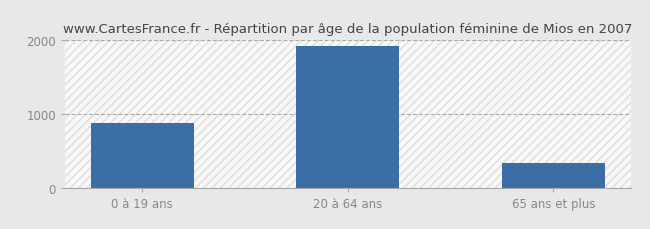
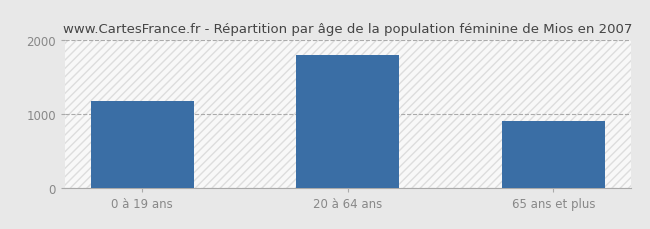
0 à 19 ans: 880 -> 1180
20 à 64 ans: 1930 -> 1800
65 ans et plus: 330 -> 900
